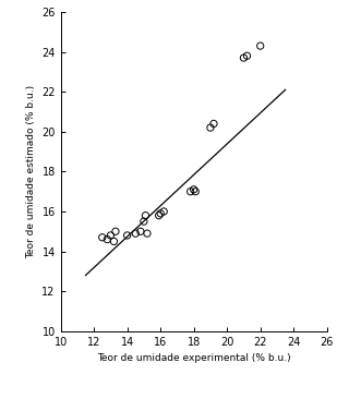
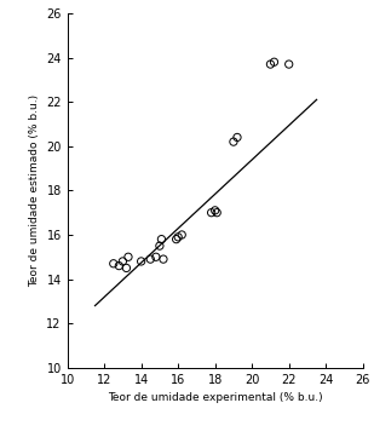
22: 24.3 -> 23.7
